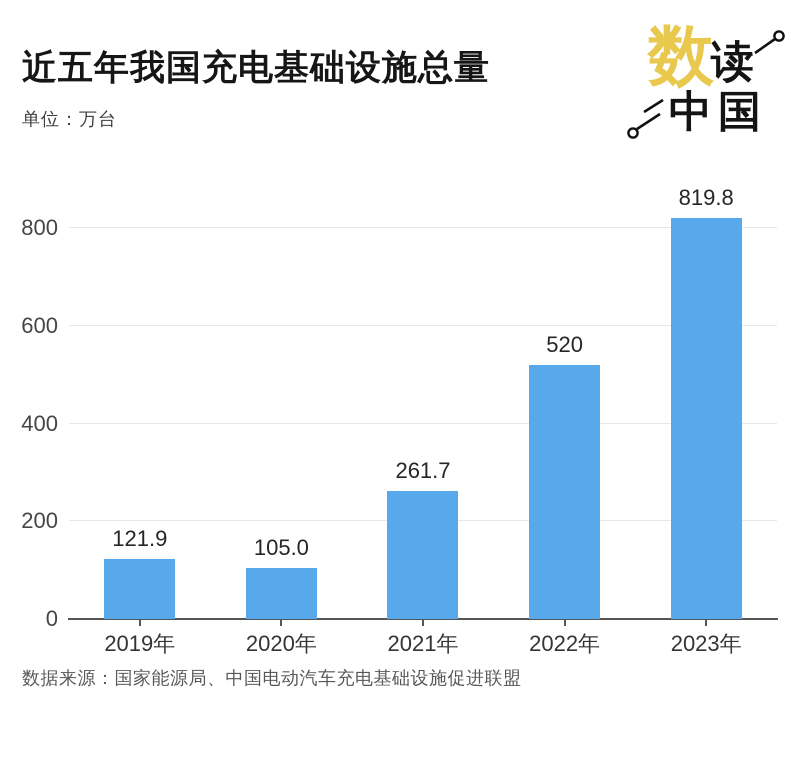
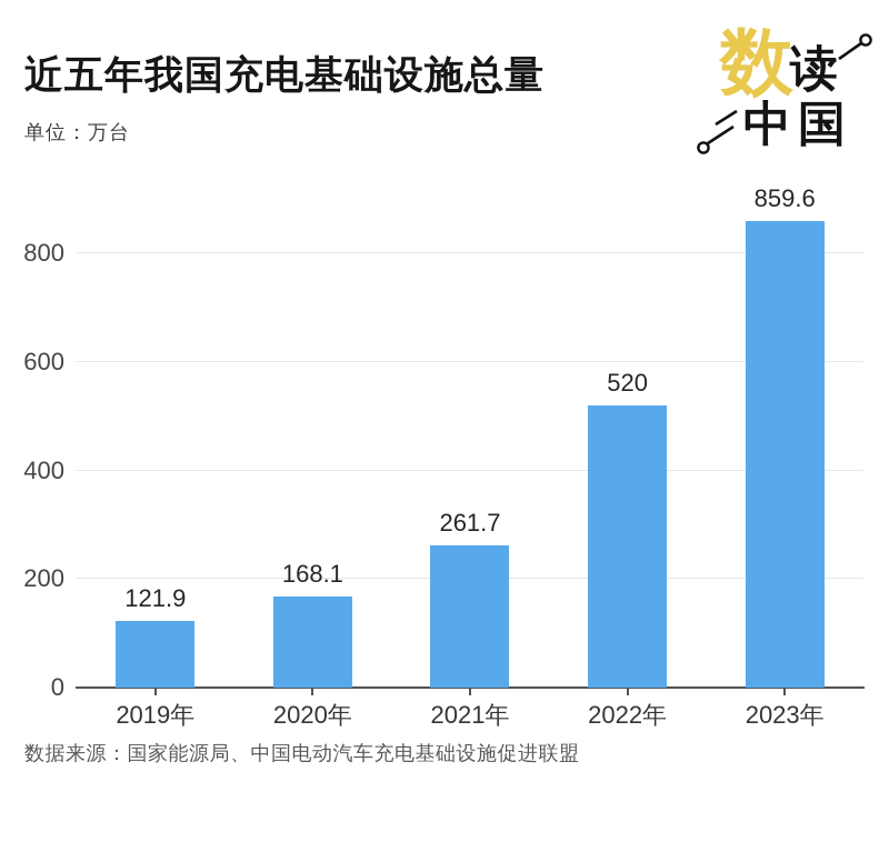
2020年: 105.0 -> 168.1
2023年: 819.8 -> 859.6
